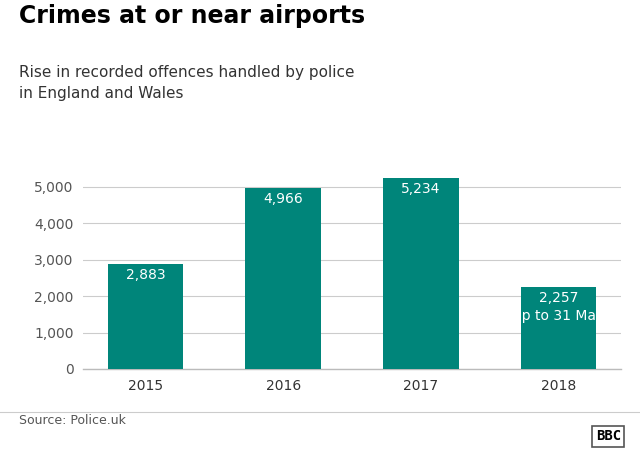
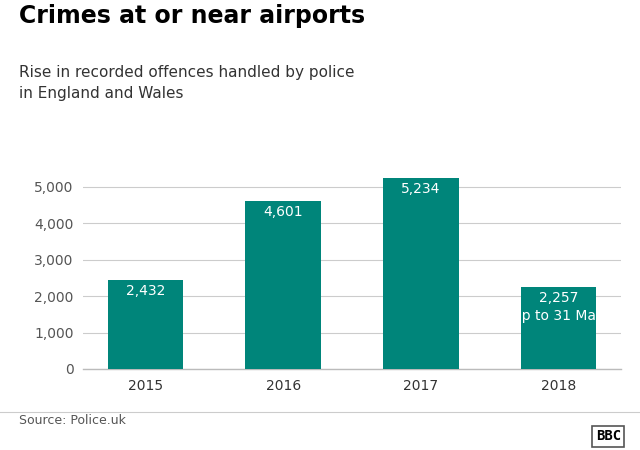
2015: 2,883 -> 2,432
2016: 4,966 -> 4,601
